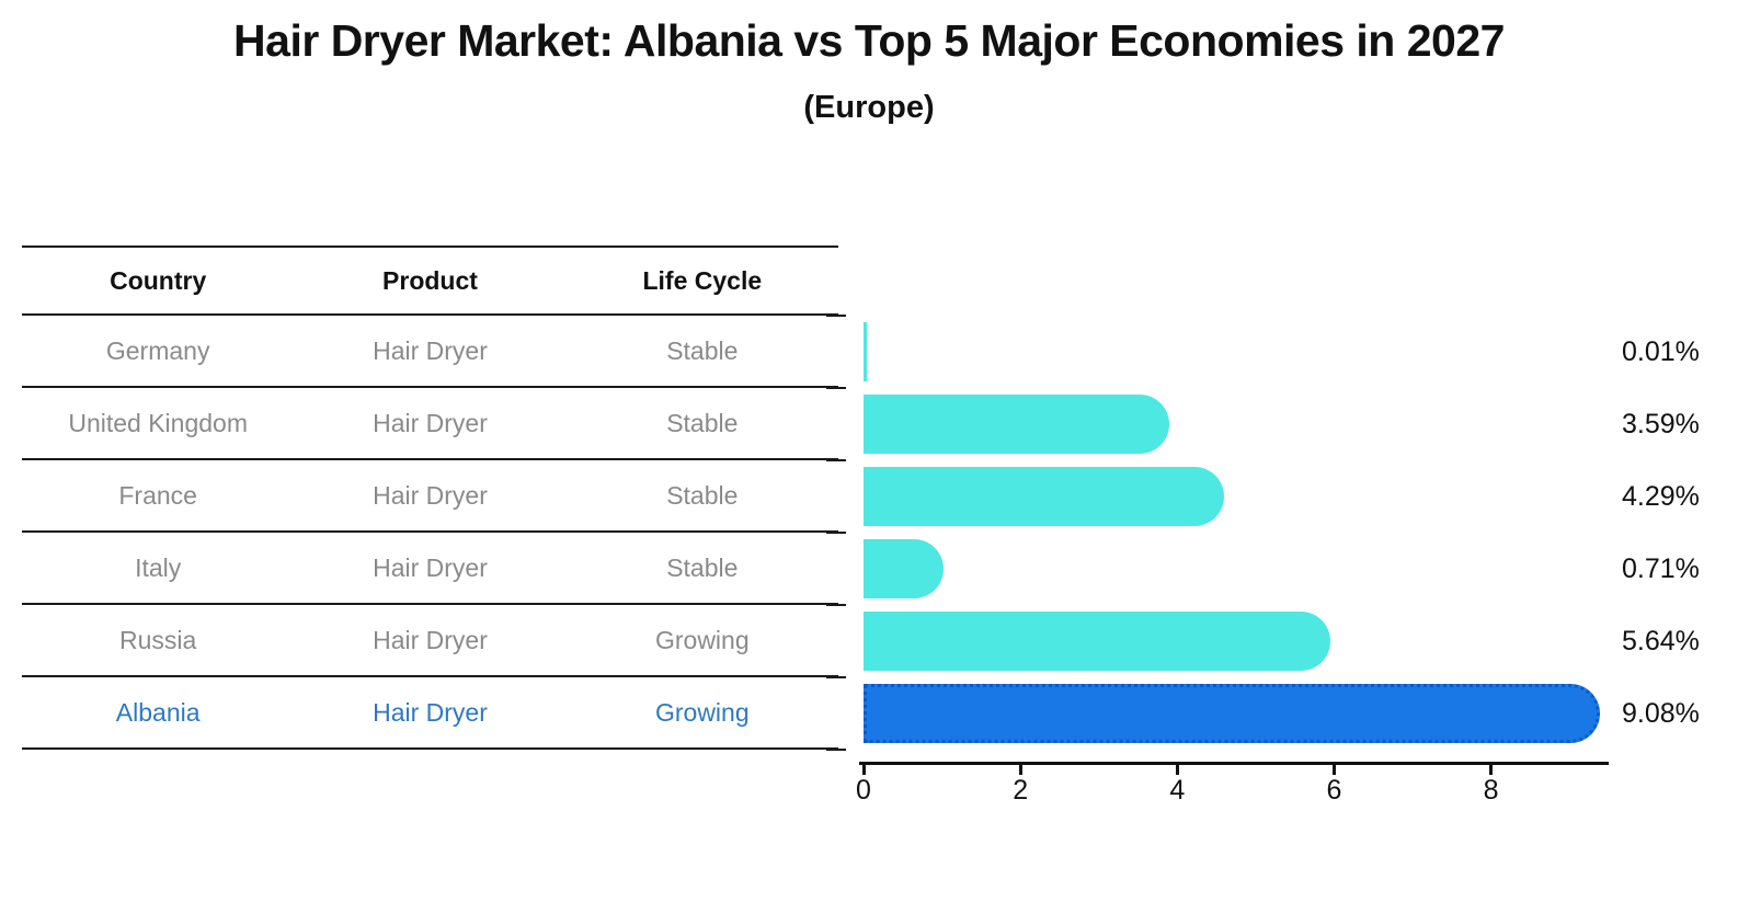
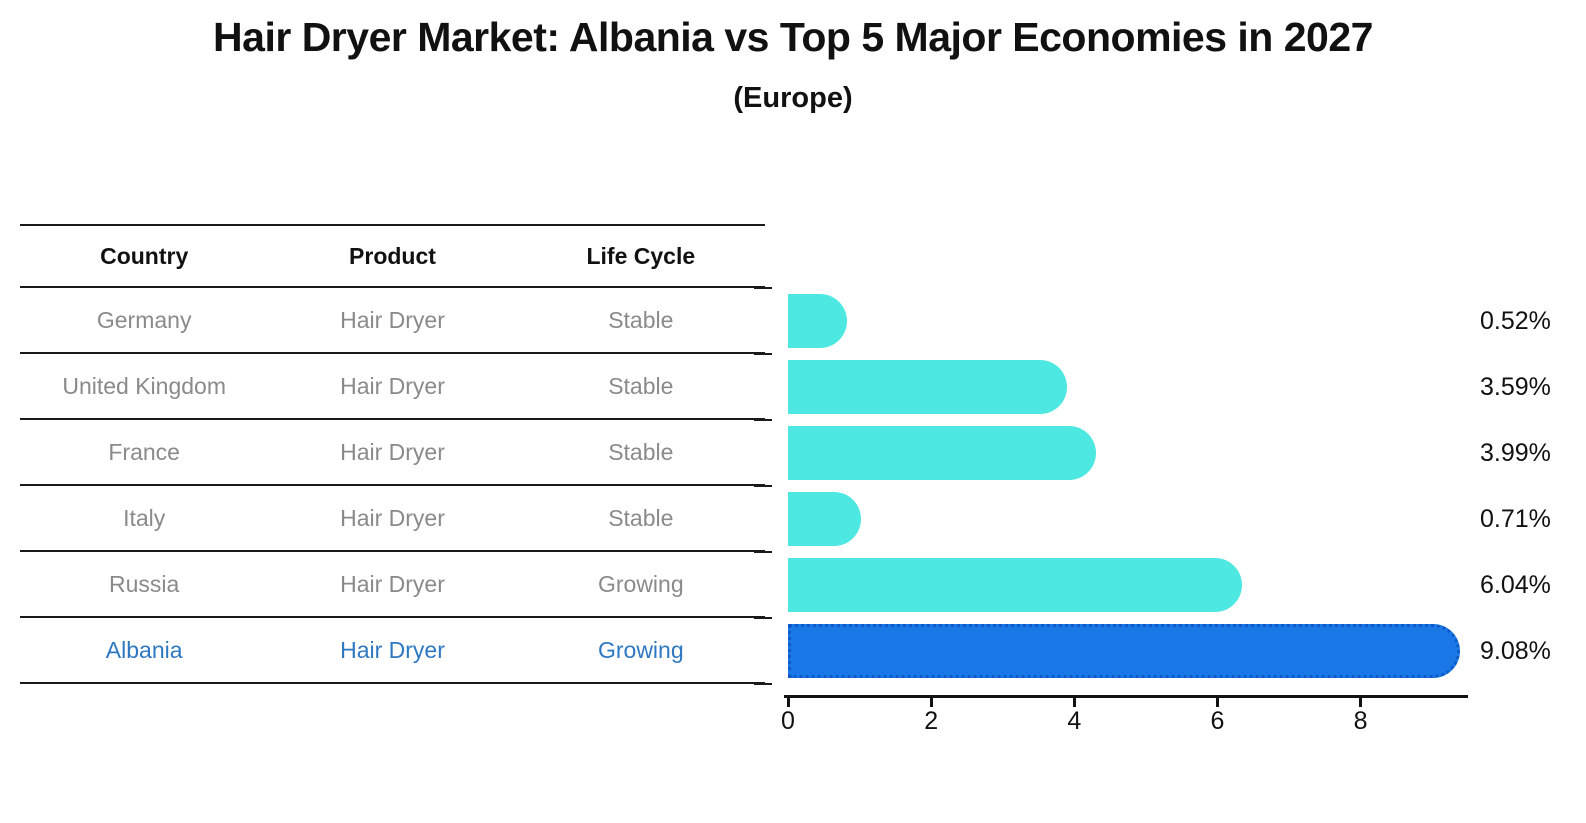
Germany: 0.01% -> 0.52%
France: 4.29% -> 3.99%
Russia: 5.64% -> 6.04%
